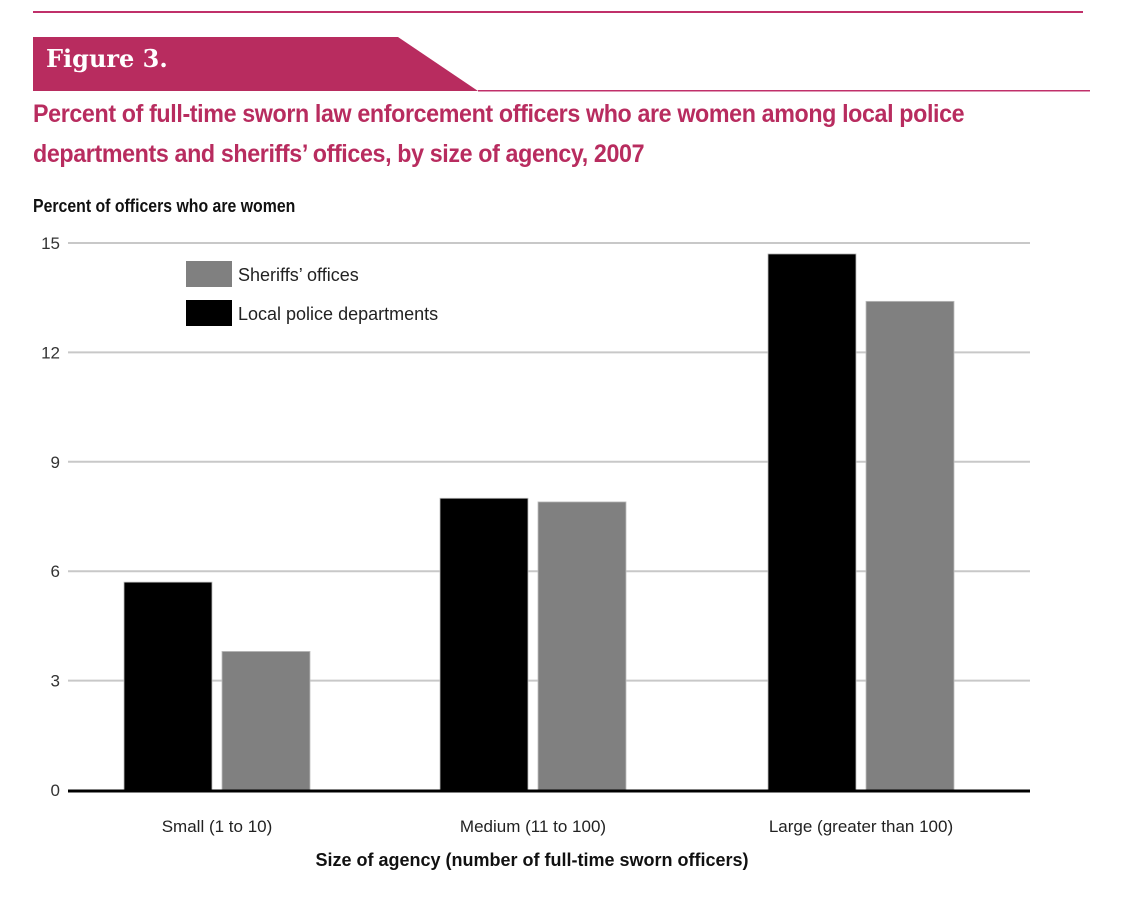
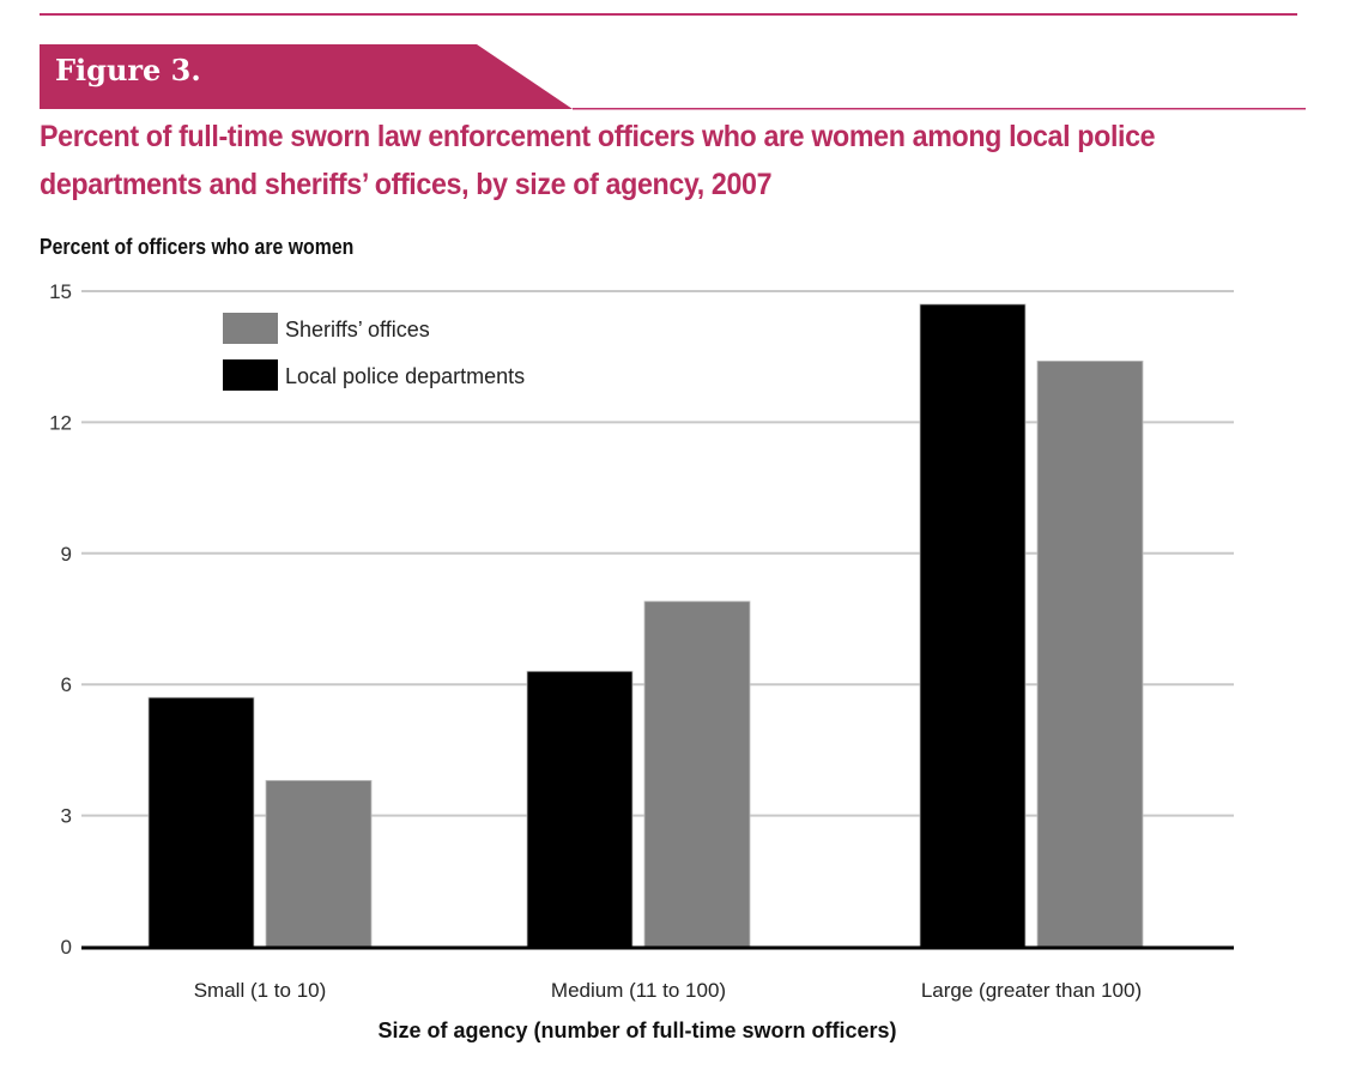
Local police departments/Medium (11 to 100): 8.0 -> 6.3
